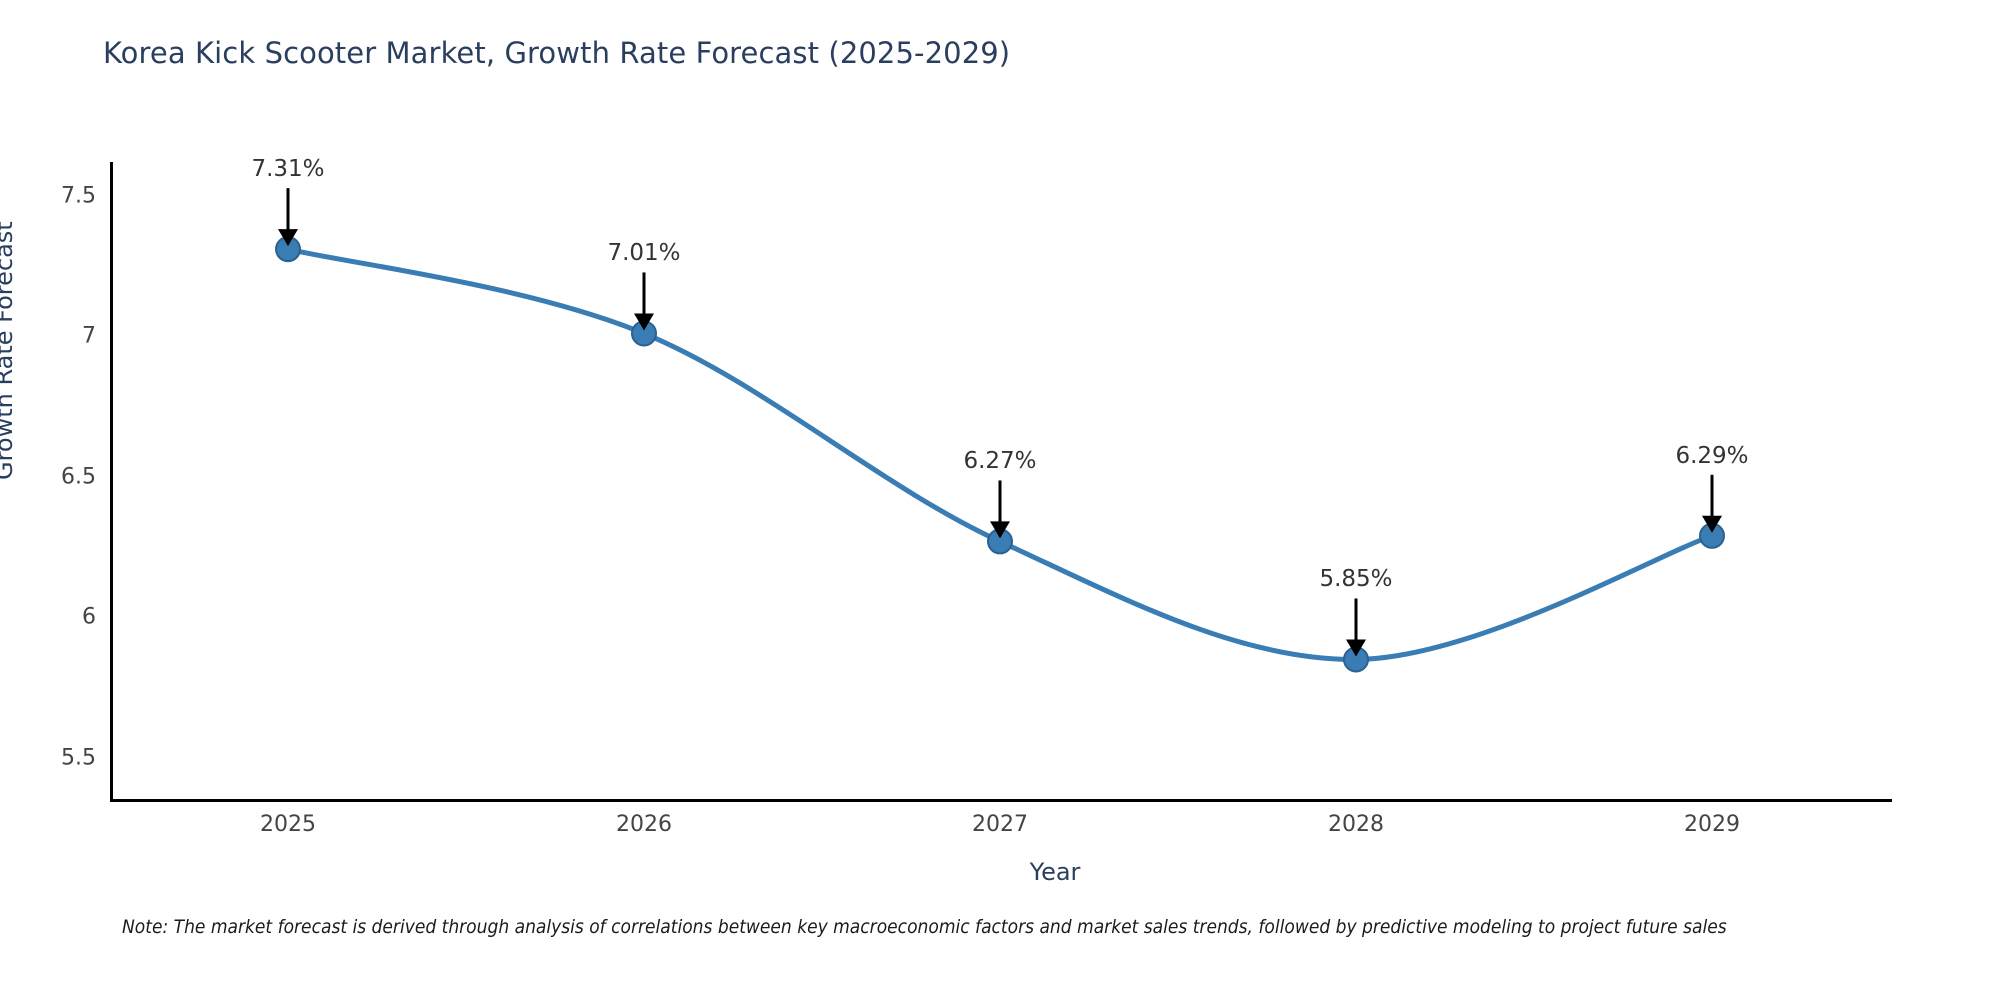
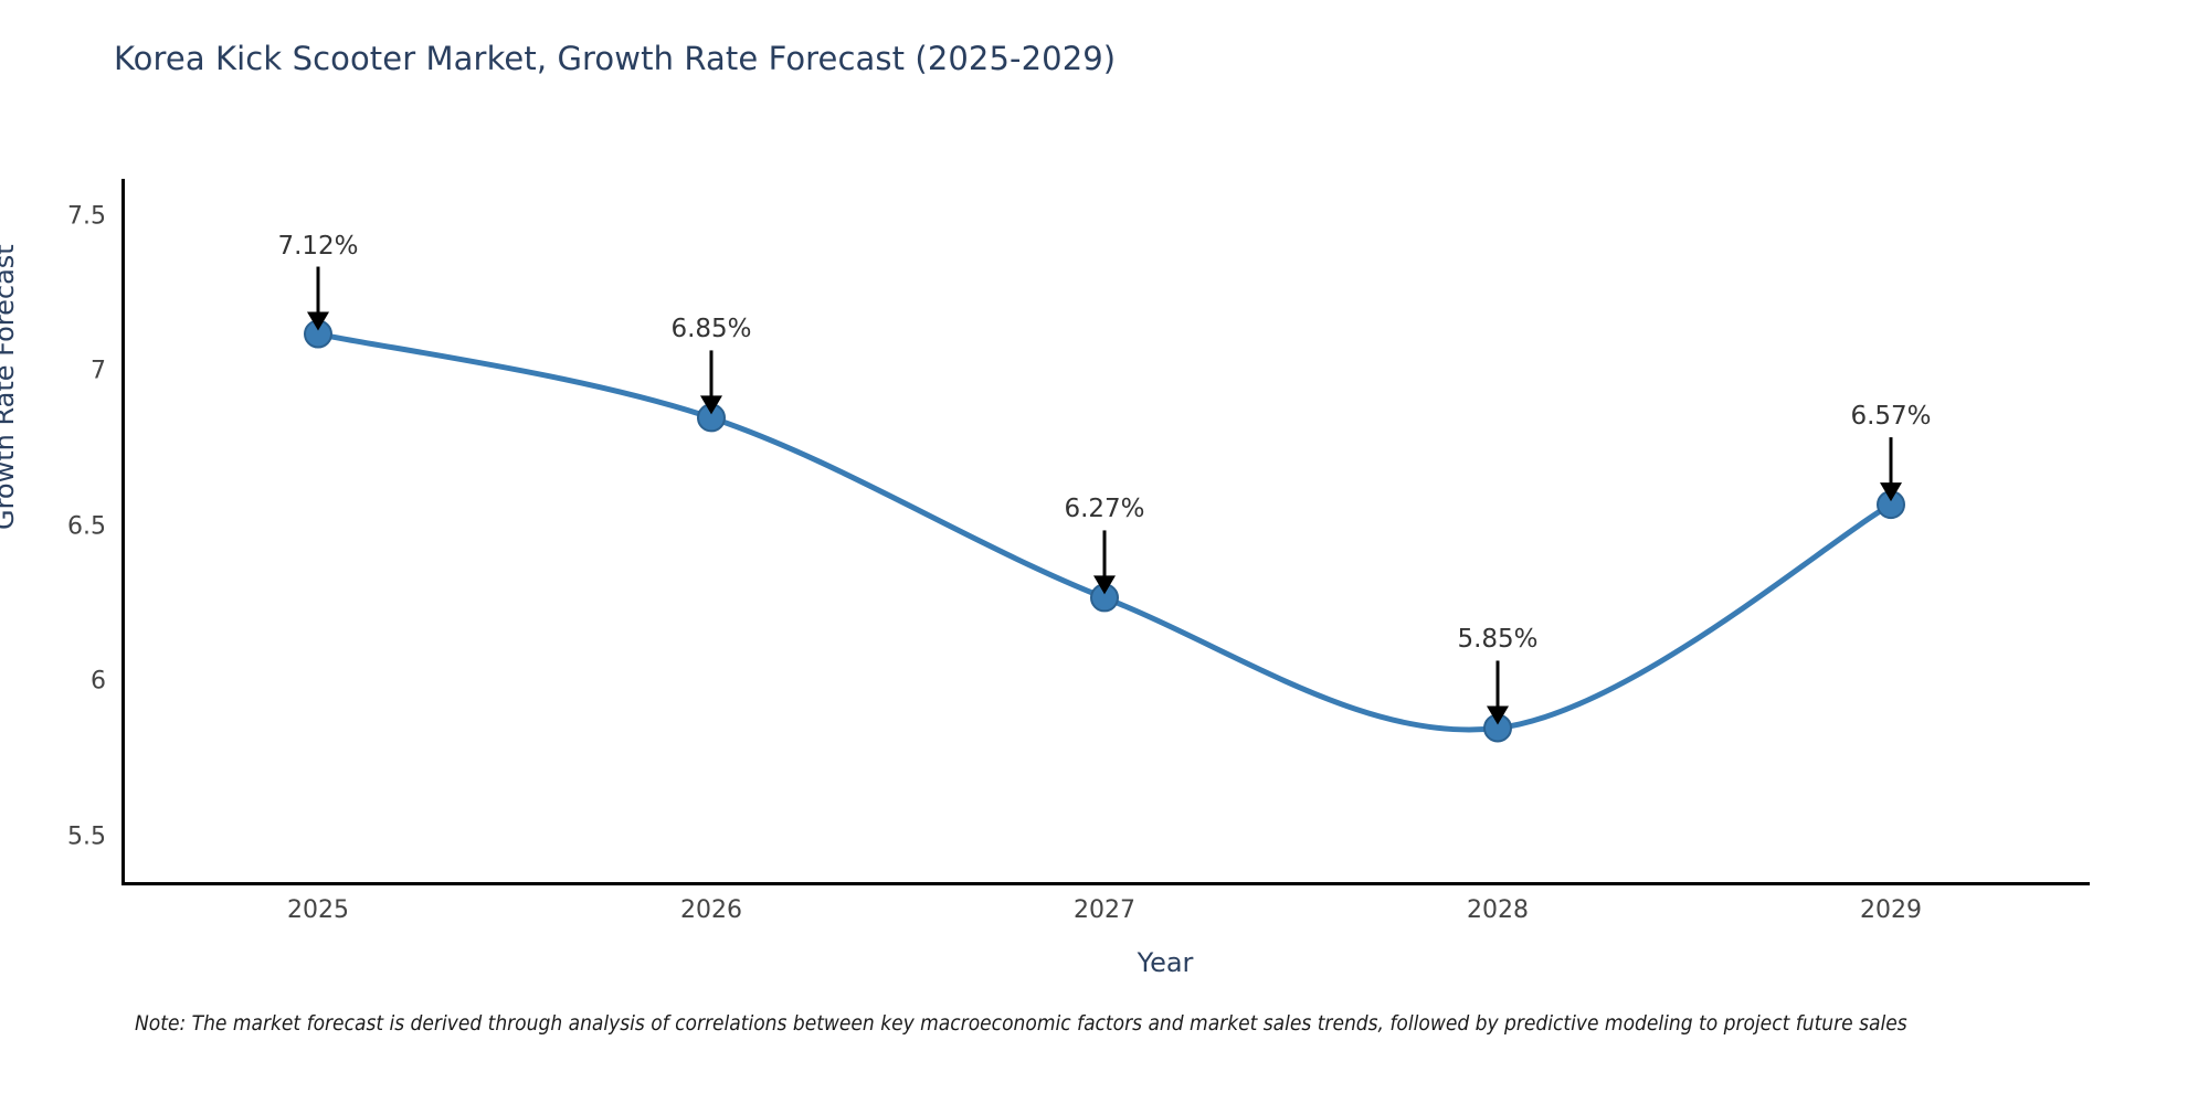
2025: 7.31% -> 7.12%
2026: 7.01% -> 6.85%
2029: 6.29% -> 6.57%
